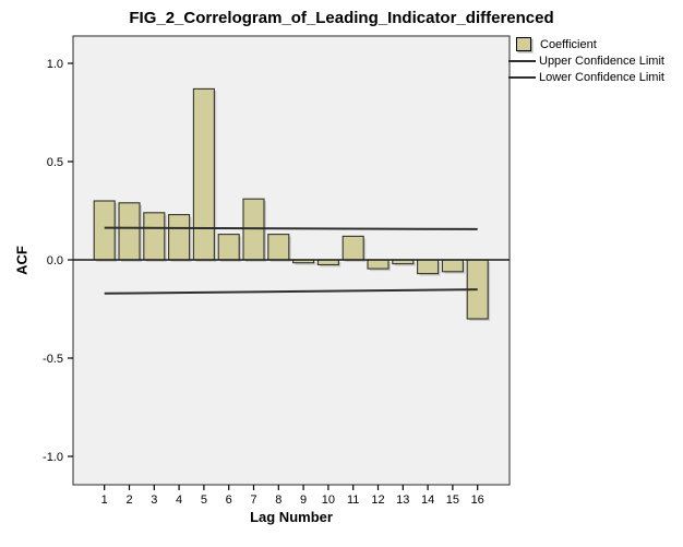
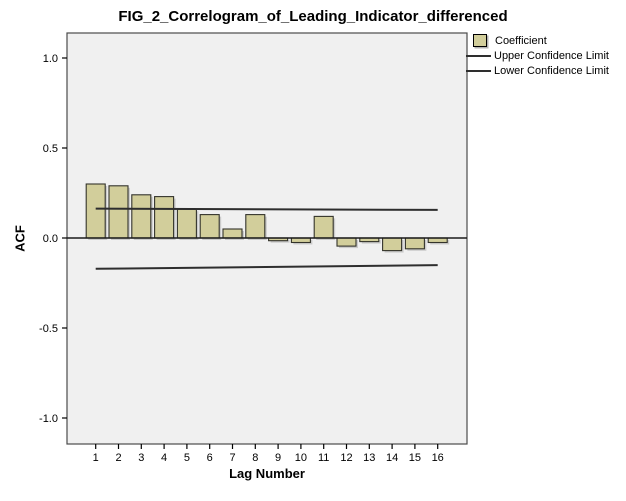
5: 0.87 -> 0.16
7: 0.31 -> 0.05
16: -0.30 -> -0.03
